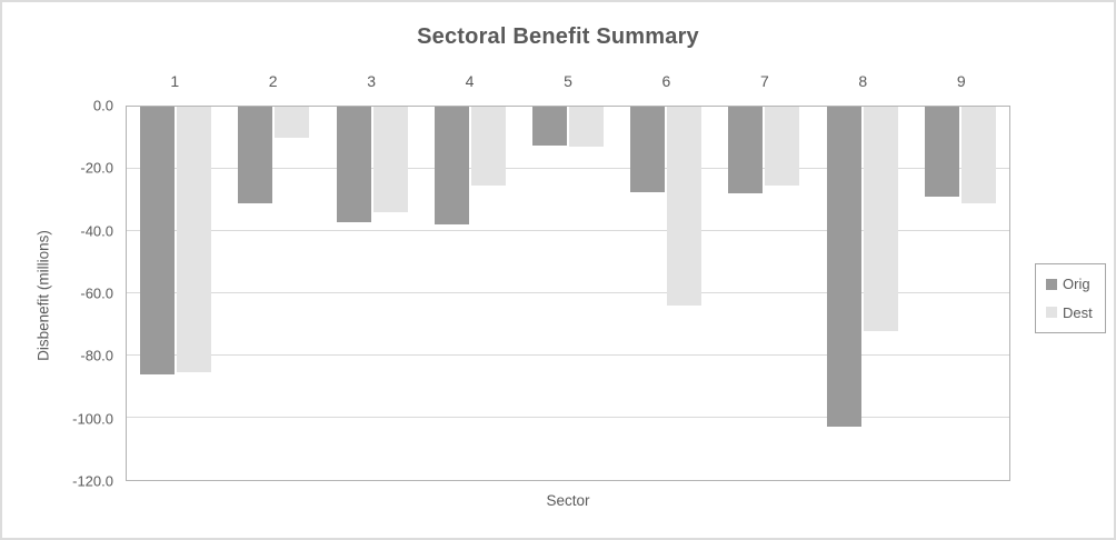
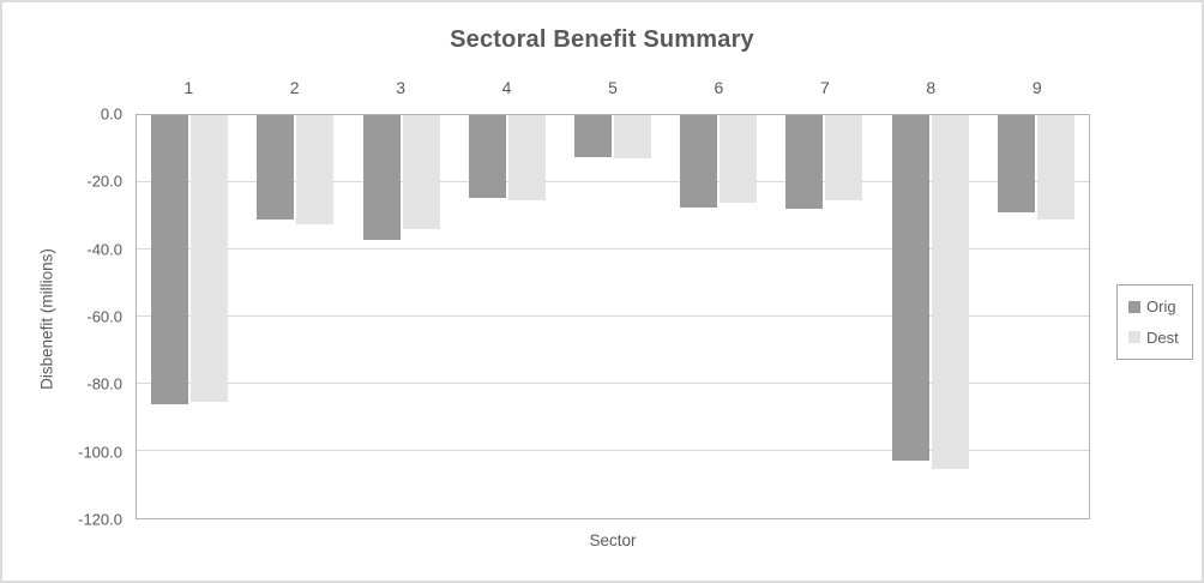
Dest/2: -10 -> -32
Orig/4: -38 -> -24
Dest/6: -64 -> -26
Dest/8: -72 -> -106
